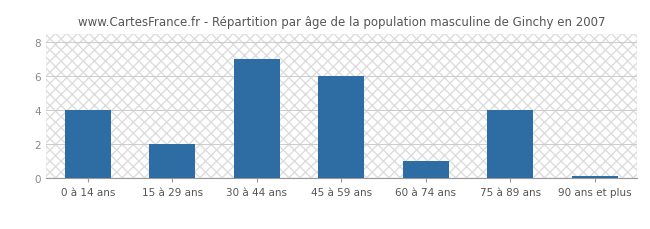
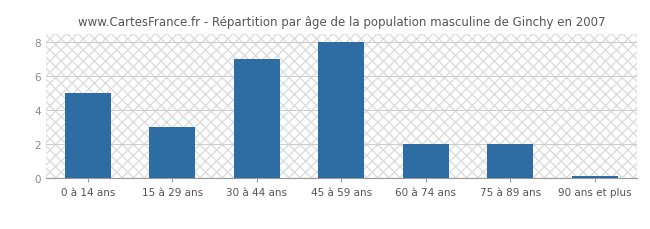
0 à 14 ans: 4.0 -> 5.0
15 à 29 ans: 2.0 -> 3.0
45 à 59 ans: 6.0 -> 8.0
60 à 74 ans: 1.0 -> 2.0
75 à 89 ans: 4.0 -> 2.0
